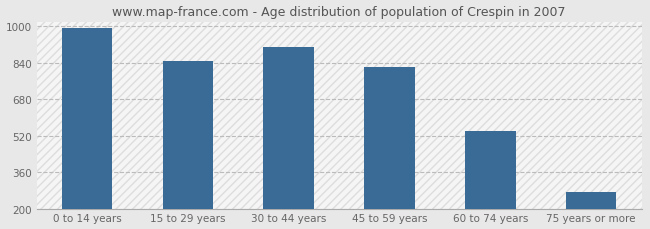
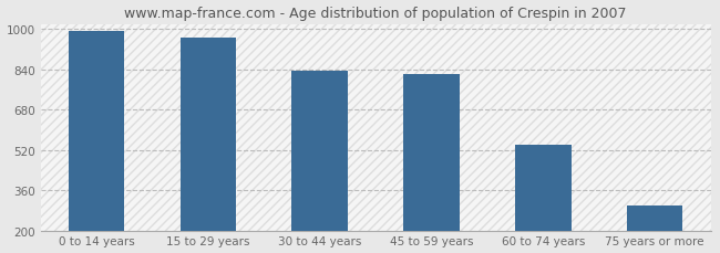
15 to 29 years: 848 -> 965
30 to 44 years: 908 -> 835
75 years or more: 272 -> 300
